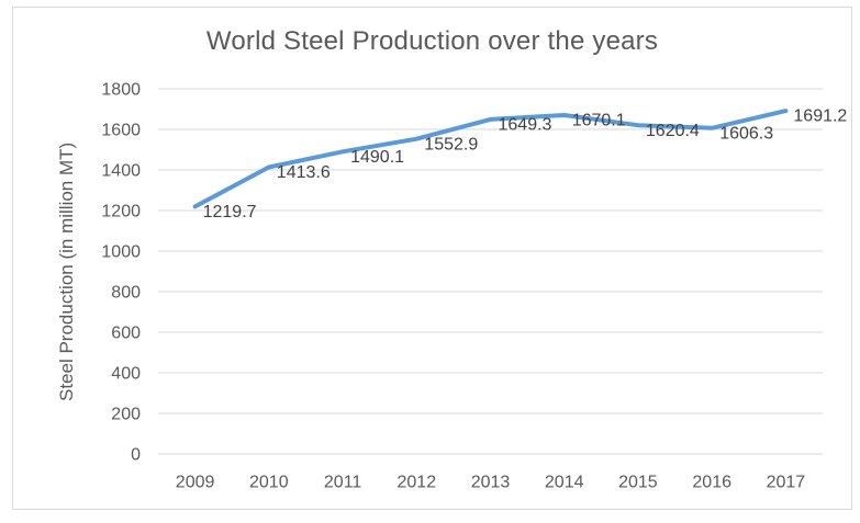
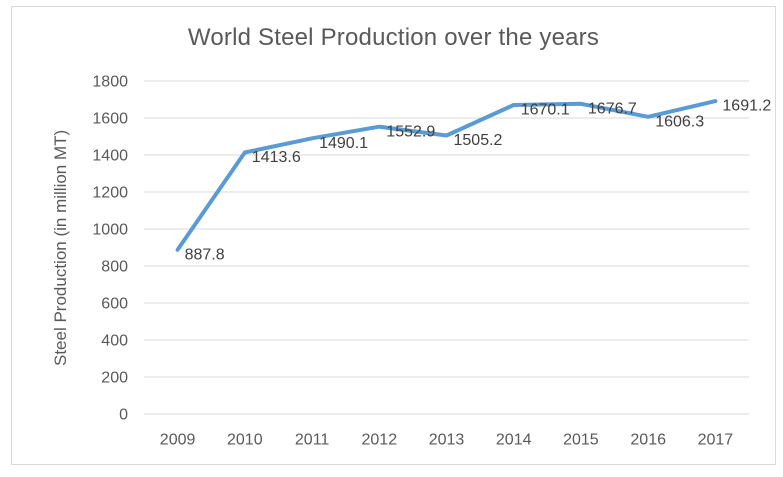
2009: 1219.7 -> 887.8
2013: 1649.3 -> 1505.2
2015: 1620.4 -> 1676.7
